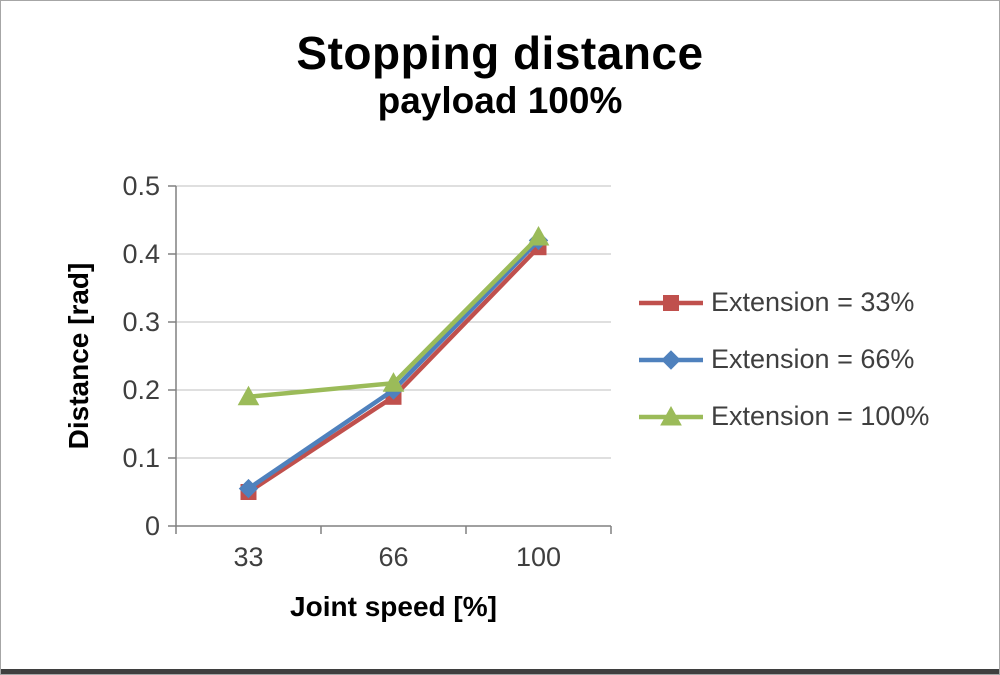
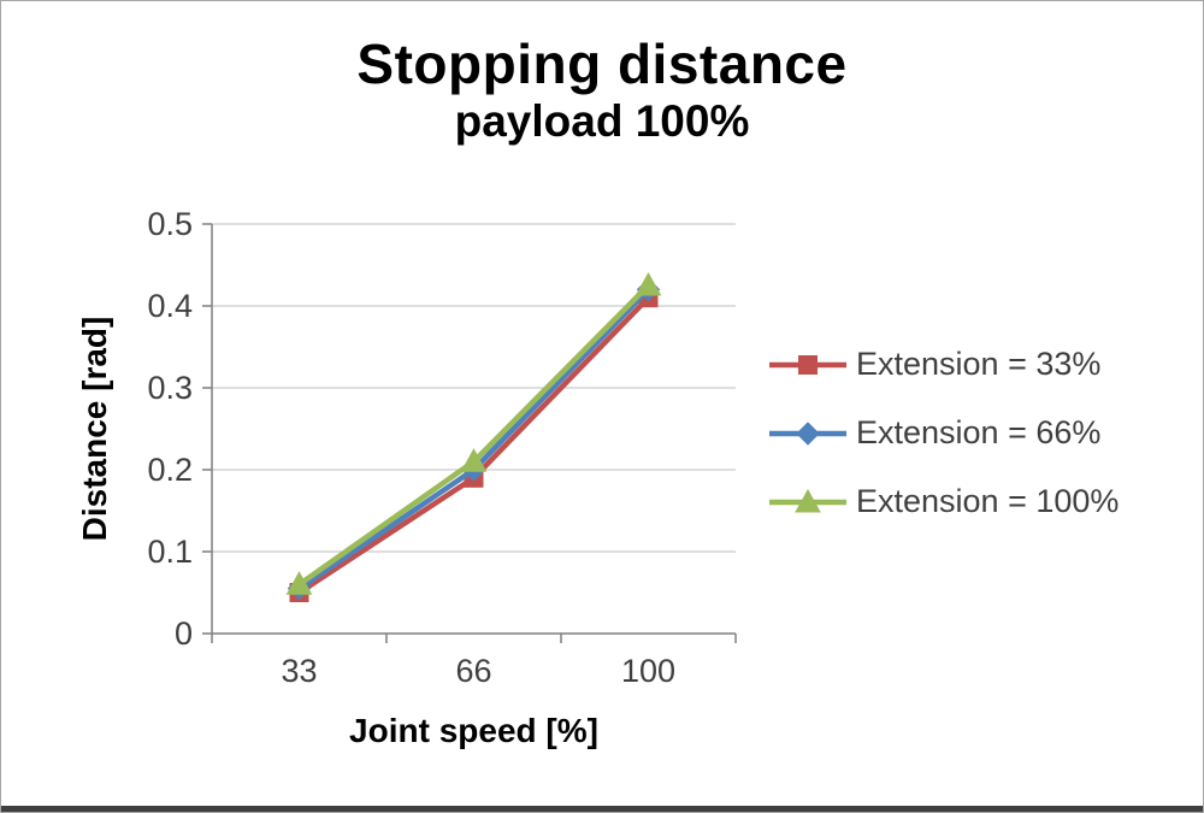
Extension = 100%/33: 0.19 -> 0.06
